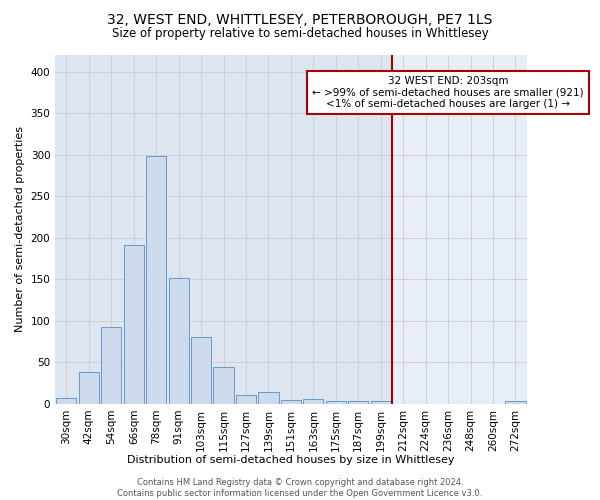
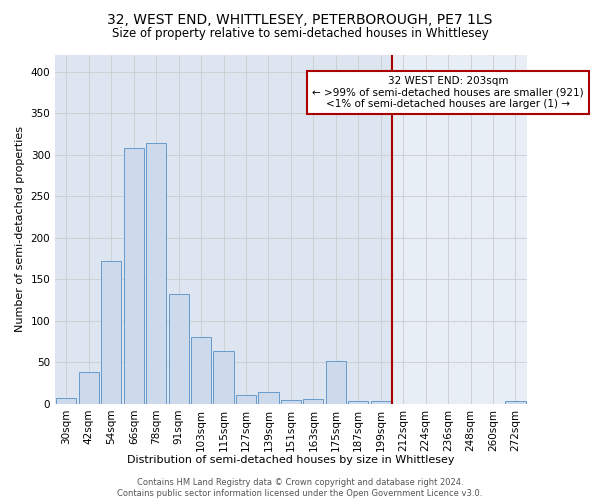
54sqm: 93 -> 172
66sqm: 191 -> 308
78sqm: 298 -> 314
91sqm: 151 -> 132
115sqm: 44 -> 64
175sqm: 4 -> 52
